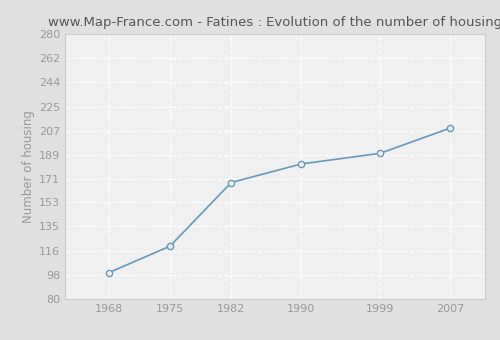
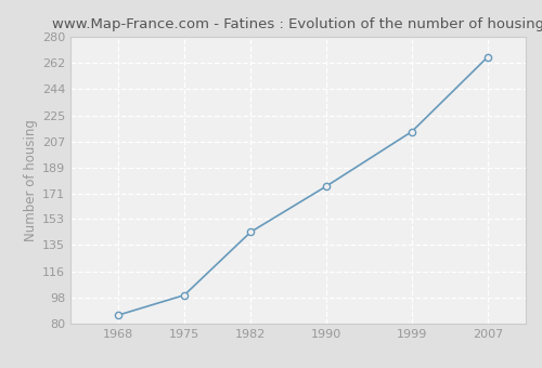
1968: 100 -> 86
1975: 120 -> 100
1982: 168 -> 144
1990: 182 -> 176
1999: 190 -> 214
2007: 209 -> 266
